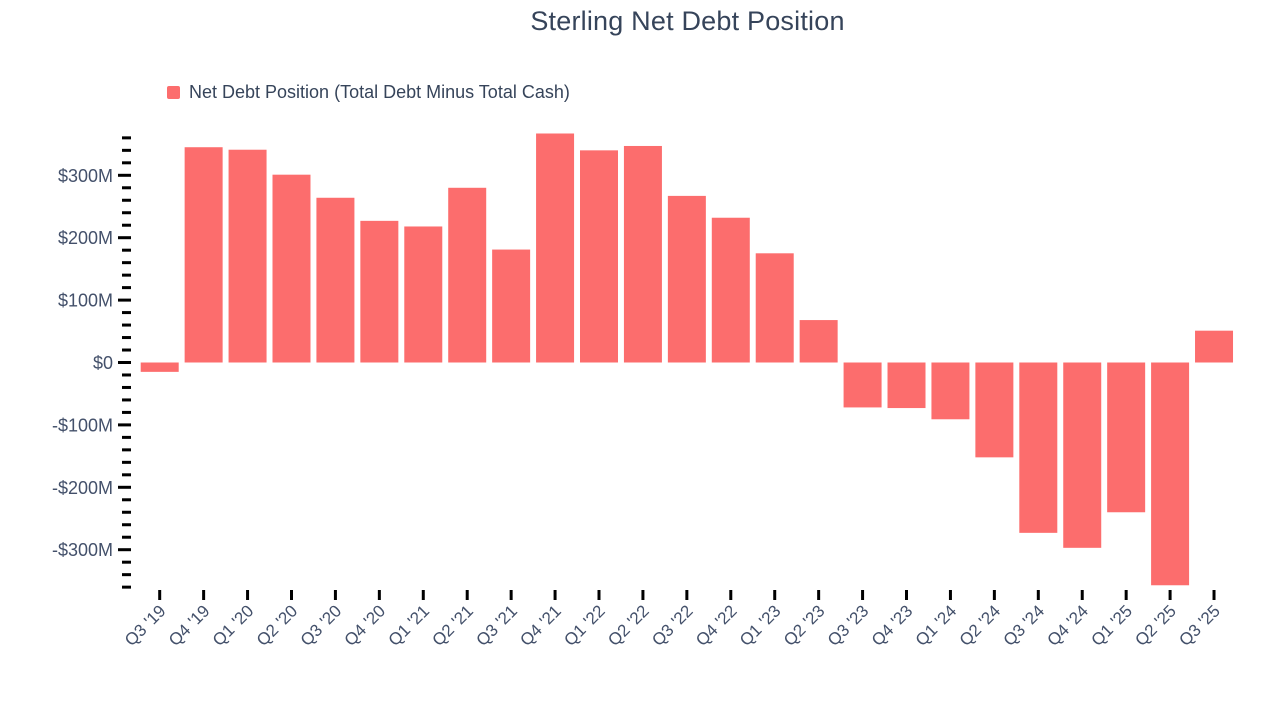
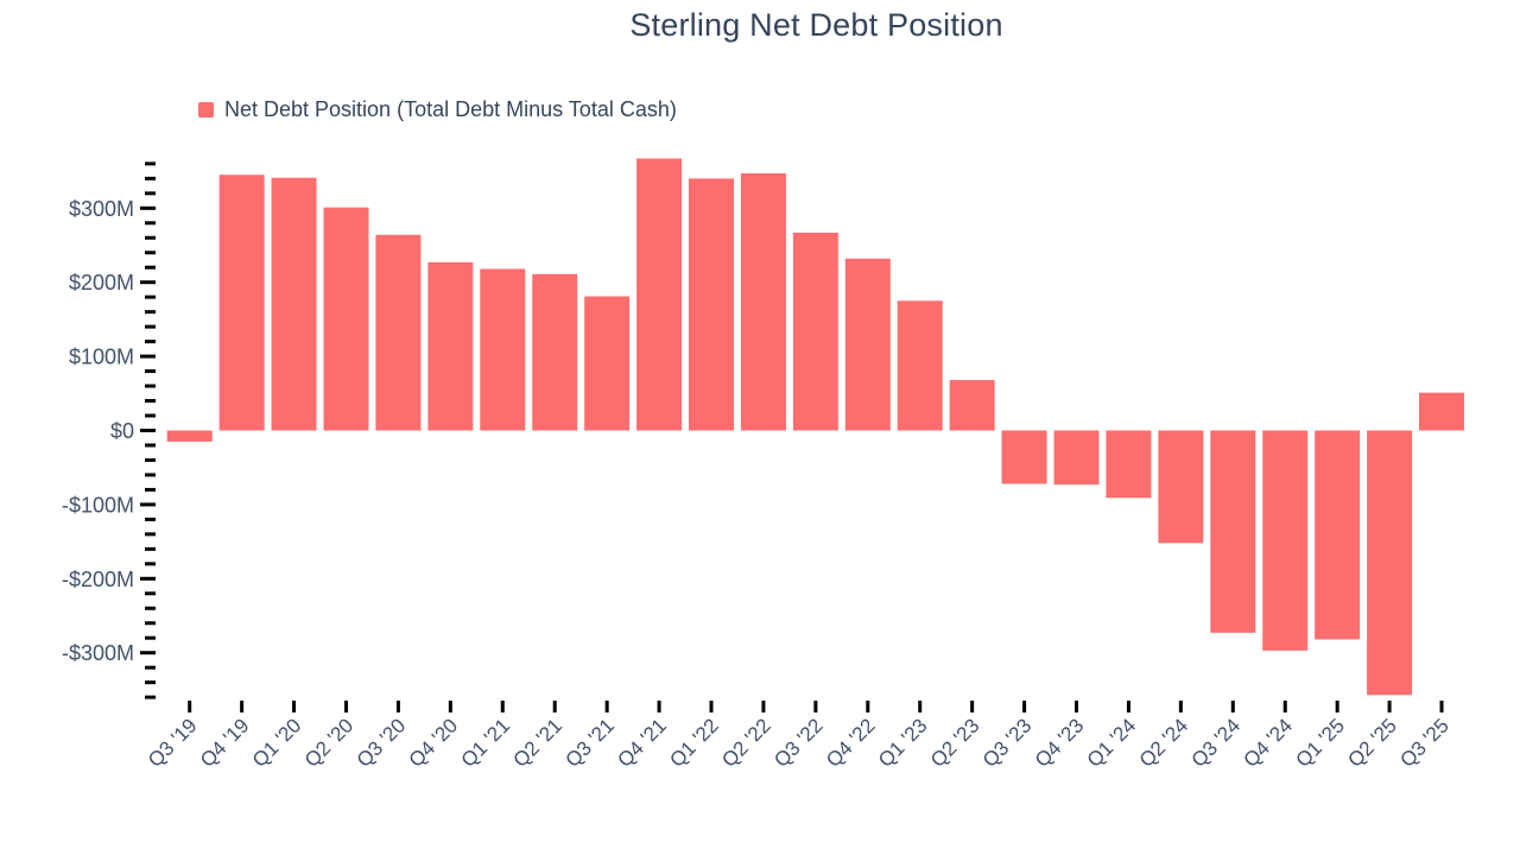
Q2 '21: $280M -> $210M
Q1 '25: -$240M -> -$280M
